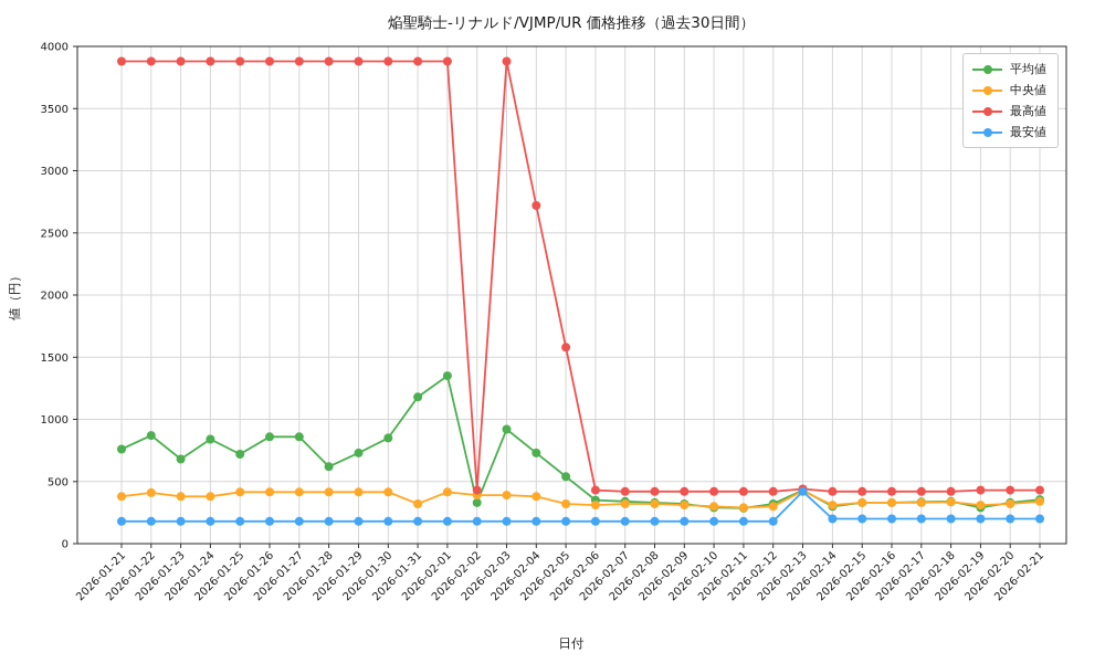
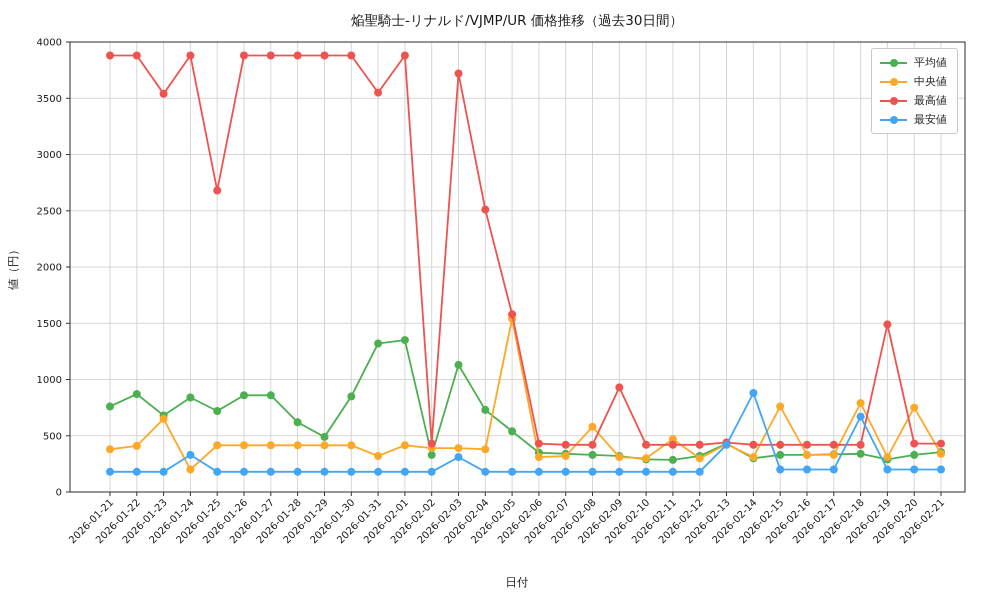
中央値/2026-01-23: 380 -> 650
最高値/2026-01-23: 3880 -> 3540
中央値/2026-01-24: 380 -> 200
最安値/2026-01-24: 180 -> 330
最高値/2026-01-25: 3880 -> 2680
平均値/2026-01-29: 730 -> 490
平均値/2026-01-31: 1180 -> 1320
最高値/2026-01-31: 3880 -> 3550
平均値/2026-02-03: 920 -> 1130
最高値/2026-02-03: 3880 -> 3720
最安値/2026-02-03: 180 -> 310
最高値/2026-02-04: 2720 -> 2510
中央値/2026-02-05: 320 -> 1540
中央値/2026-02-08: 320 -> 580
最高値/2026-02-09: 420 -> 930
中央値/2026-02-11: 290 -> 470
最安値/2026-02-14: 200 -> 880
中央値/2026-02-15: 330 -> 760
中央値/2026-02-18: 340 -> 790
最安値/2026-02-18: 200 -> 670
最高値/2026-02-19: 430 -> 1490
中央値/2026-02-20: 320 -> 750
